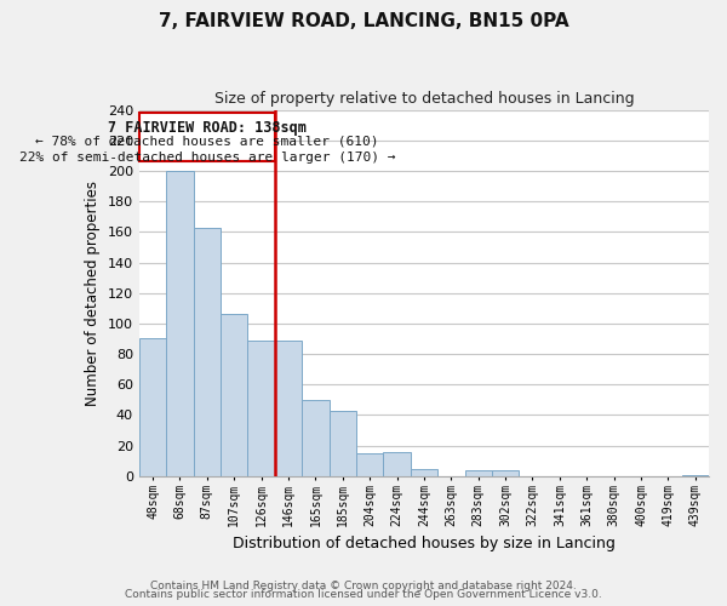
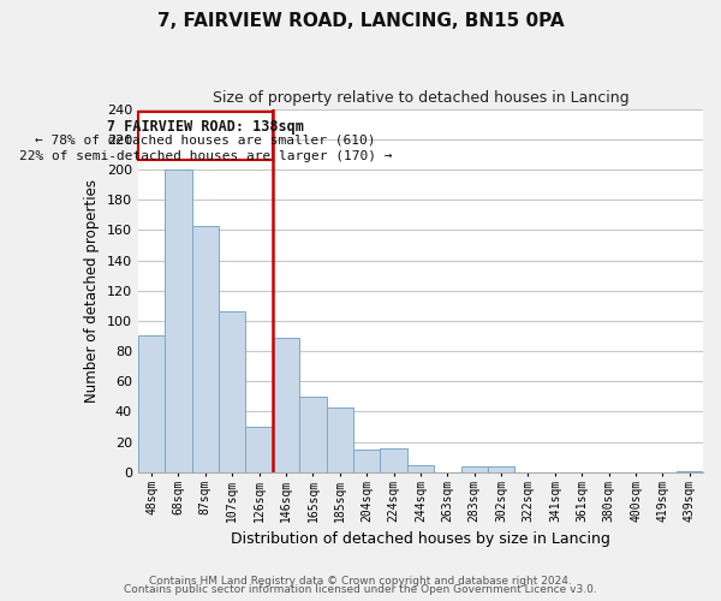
126sqm: 89 -> 30
